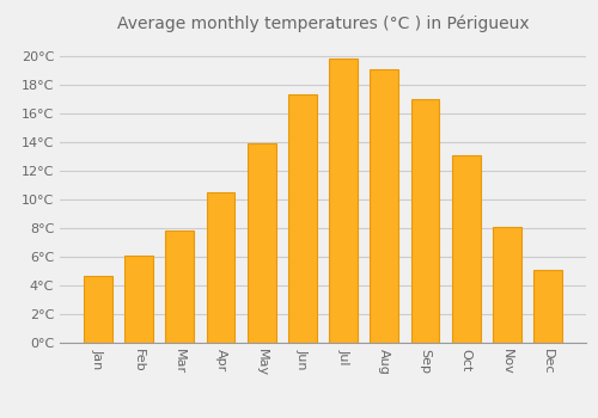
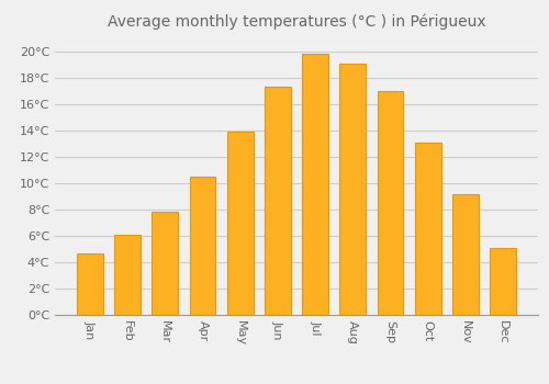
Nov: 8.1°C -> 9.2°C
